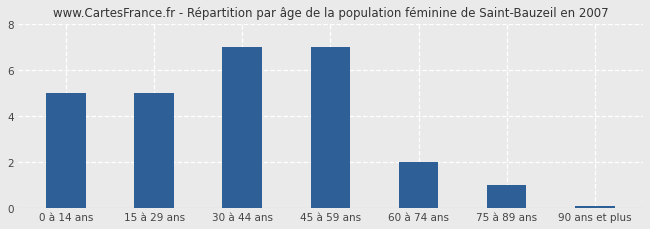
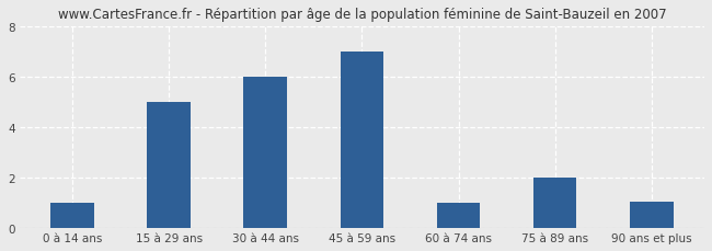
0 à 14 ans: 5.00 -> 1.00
30 à 44 ans: 7.00 -> 6.00
60 à 74 ans: 2.00 -> 1.00
75 à 89 ans: 1.00 -> 2.00
90 ans et plus: 0.07 -> 1.05
